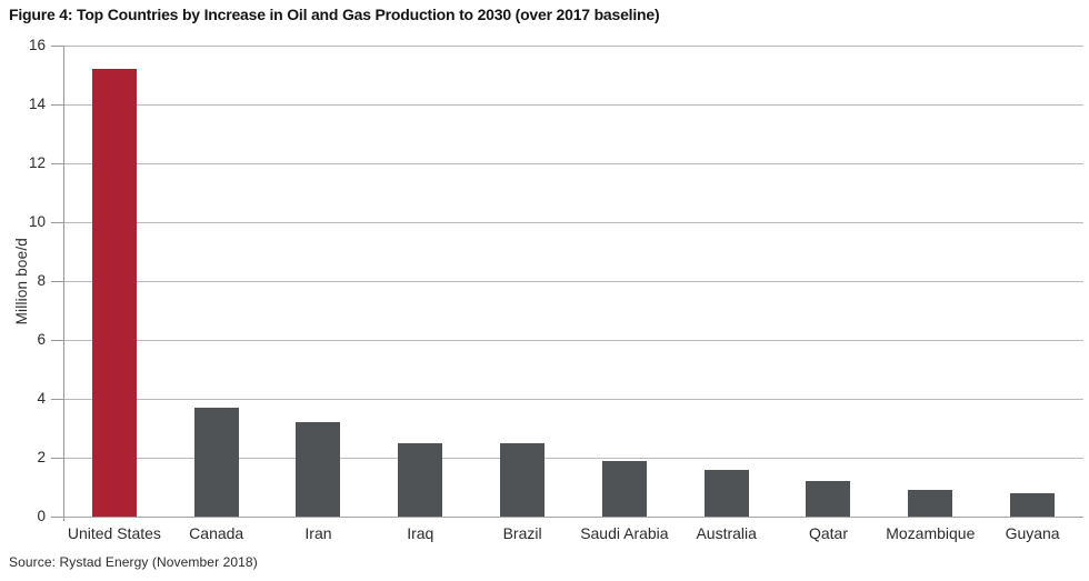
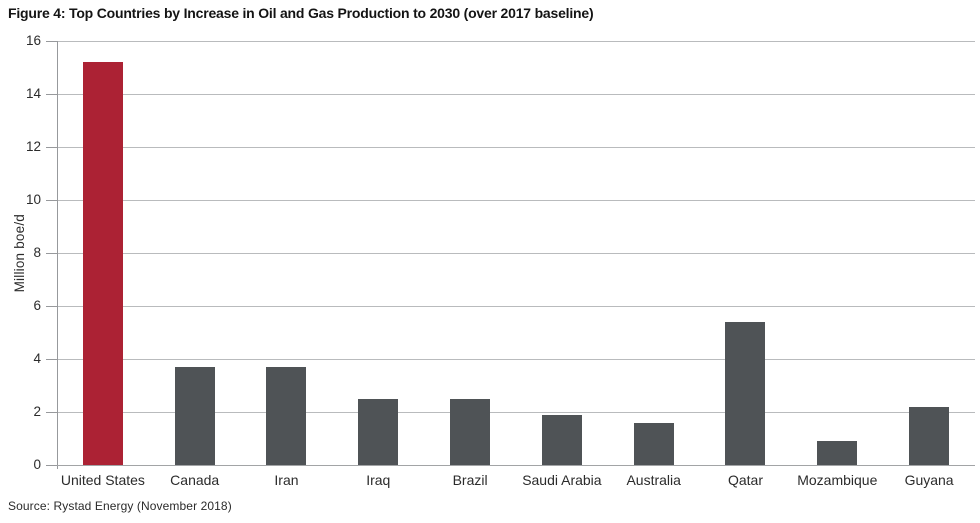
Iran: 3.2 -> 3.7
Qatar: 1.2 -> 5.4
Guyana: 0.8 -> 2.2
